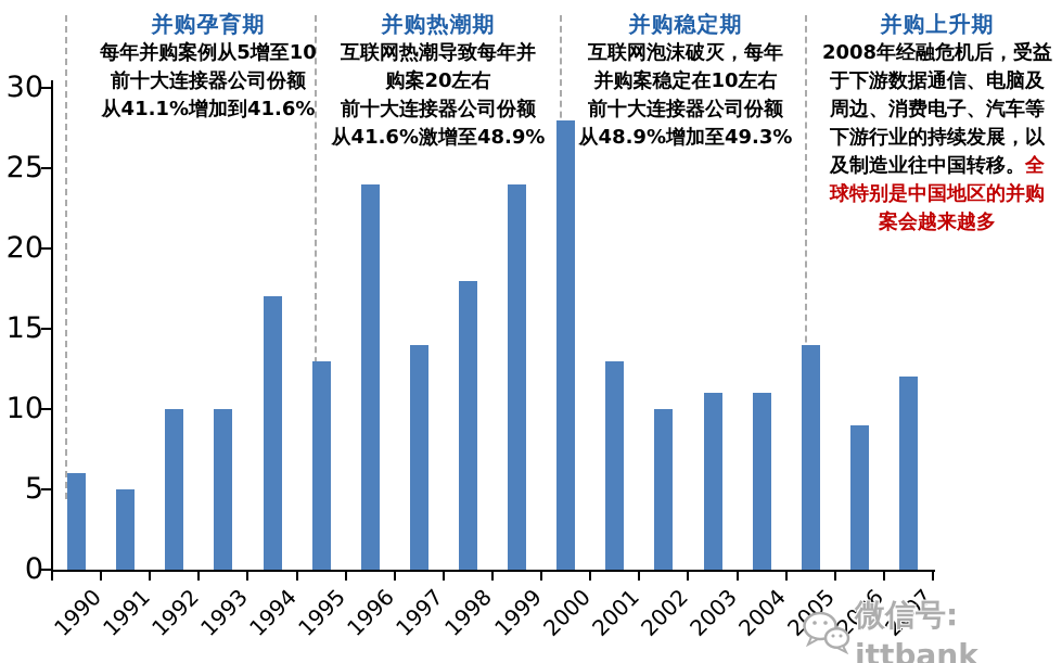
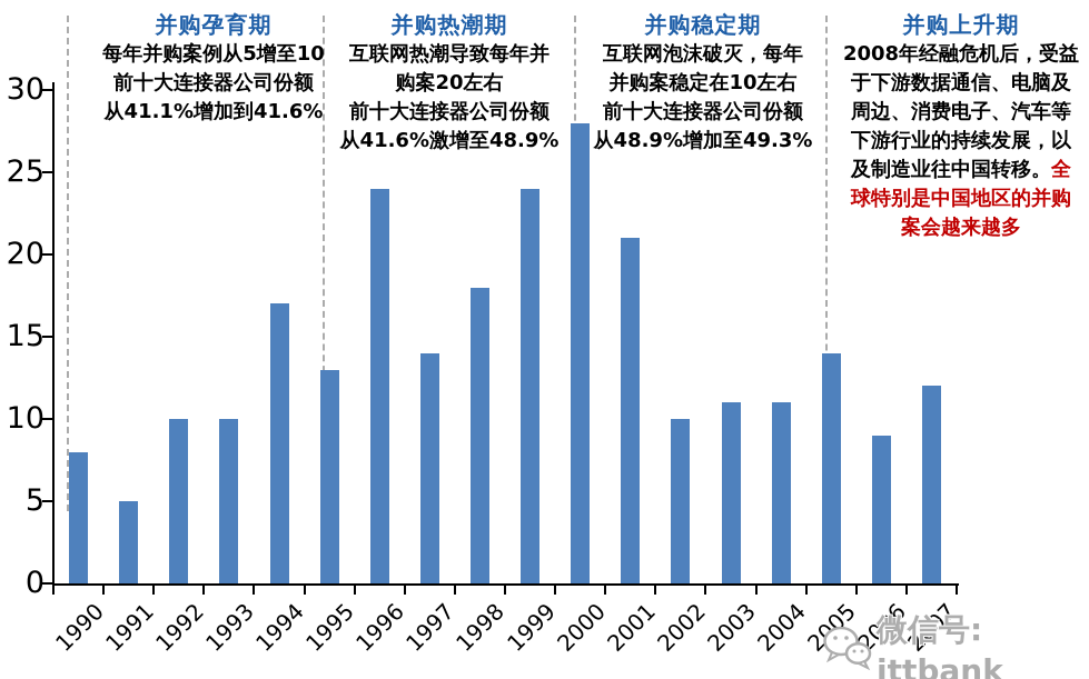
1990: 6 -> 8
2001: 13 -> 21
